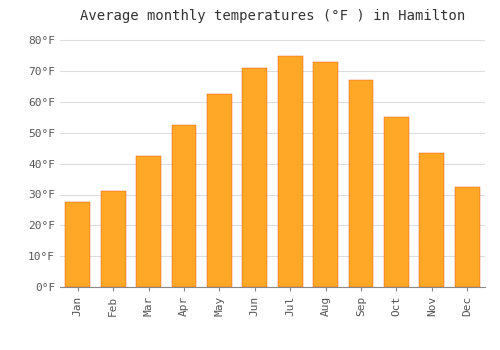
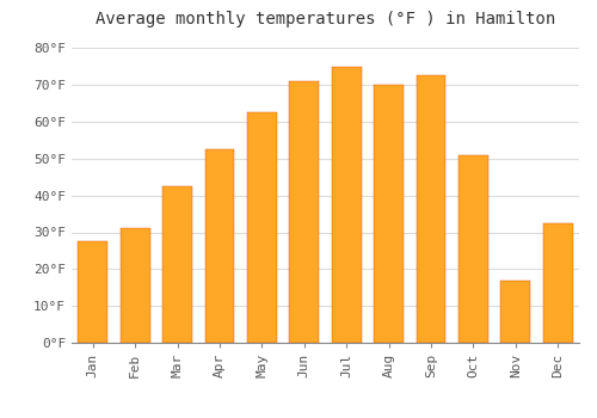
Aug: 73.0°F -> 70.0°F
Sep: 67.0°F -> 72.5°F
Oct: 55.0°F -> 51.0°F
Nov: 43.5°F -> 17.0°F
